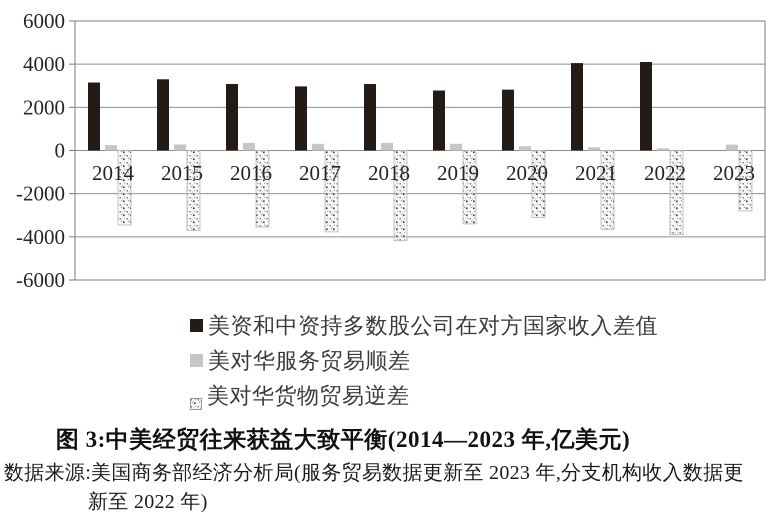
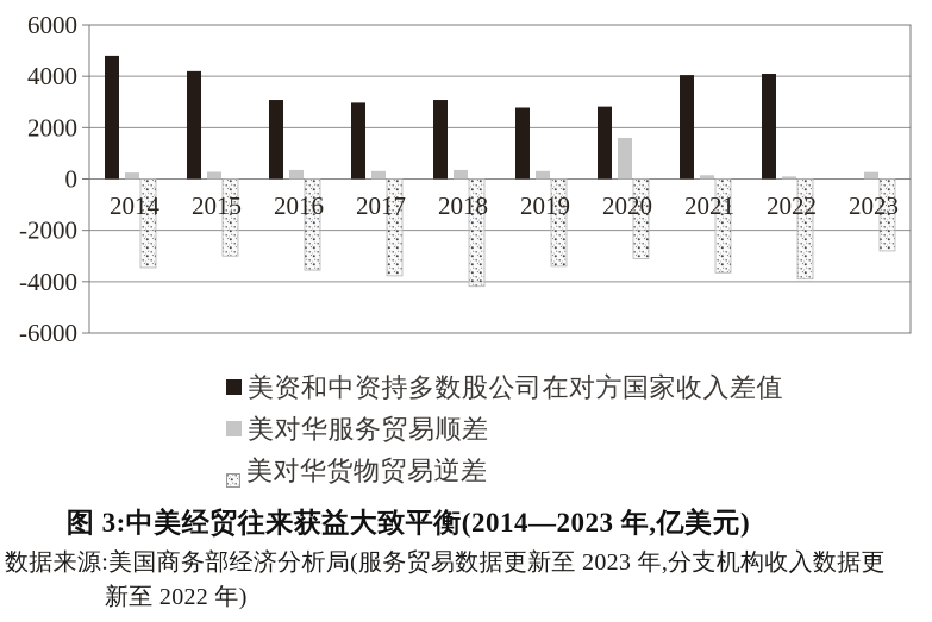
美资和中资持多数股公司在对方国家收入差值/2014: 3200 -> 4800
美资和中资持多数股公司在对方国家收入差值/2015: 3300 -> 4200
美对华货物贸易逆差/2015: -3700 -> -3000
美对华服务贸易顺差/2020: 200 -> 1600
